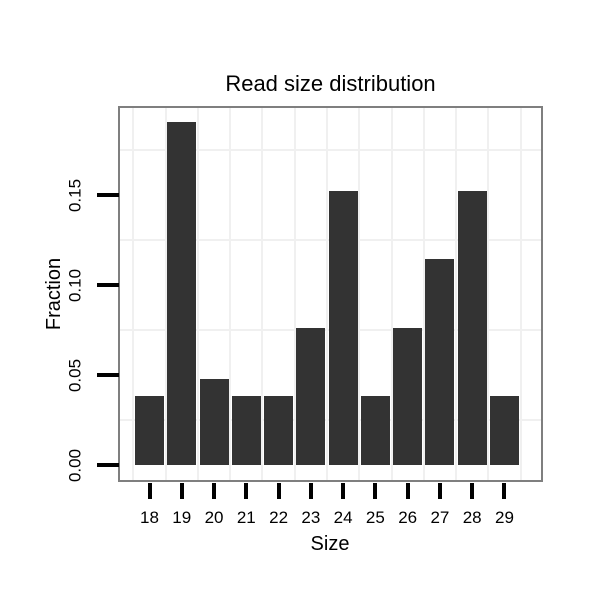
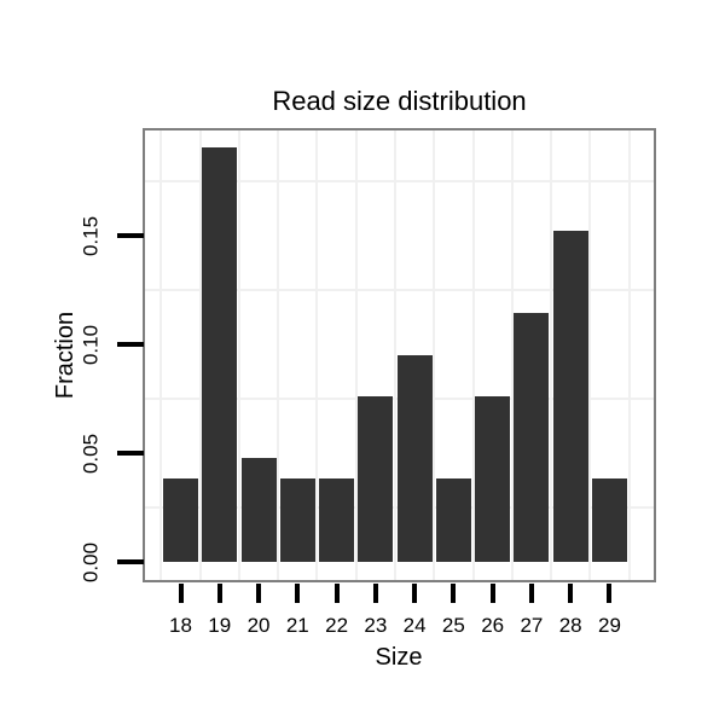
24: 0.152 -> 0.095
